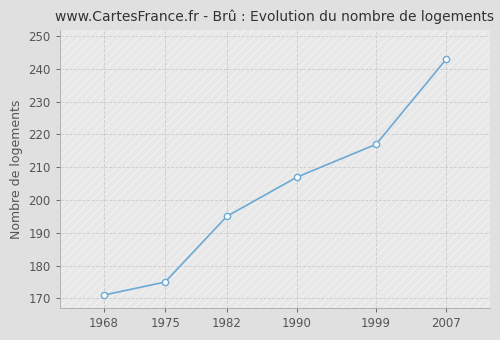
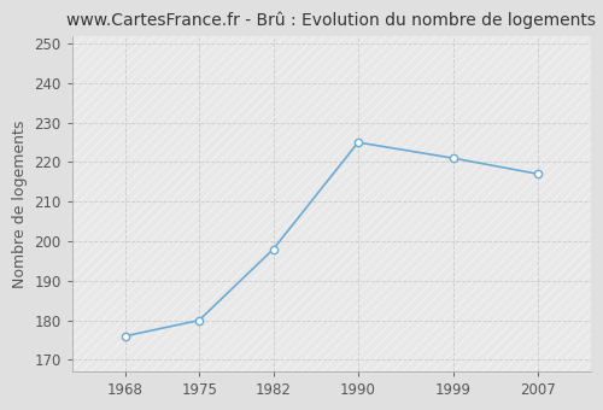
1968: 171 -> 176
1975: 175 -> 180
1982: 195 -> 198
1990: 207 -> 225
1999: 217 -> 221
2007: 243 -> 217
